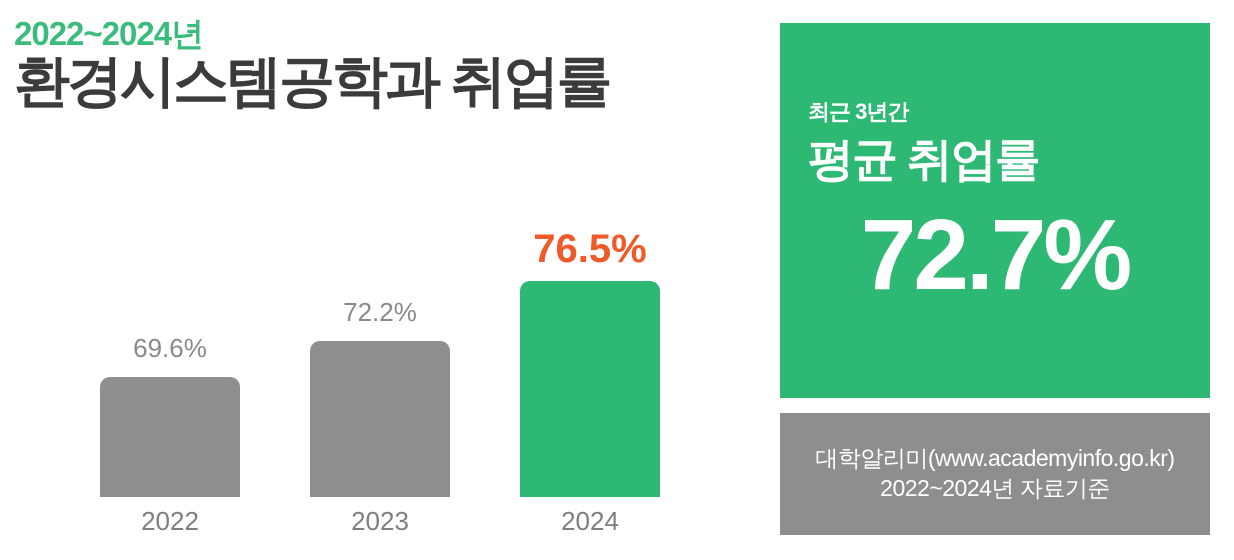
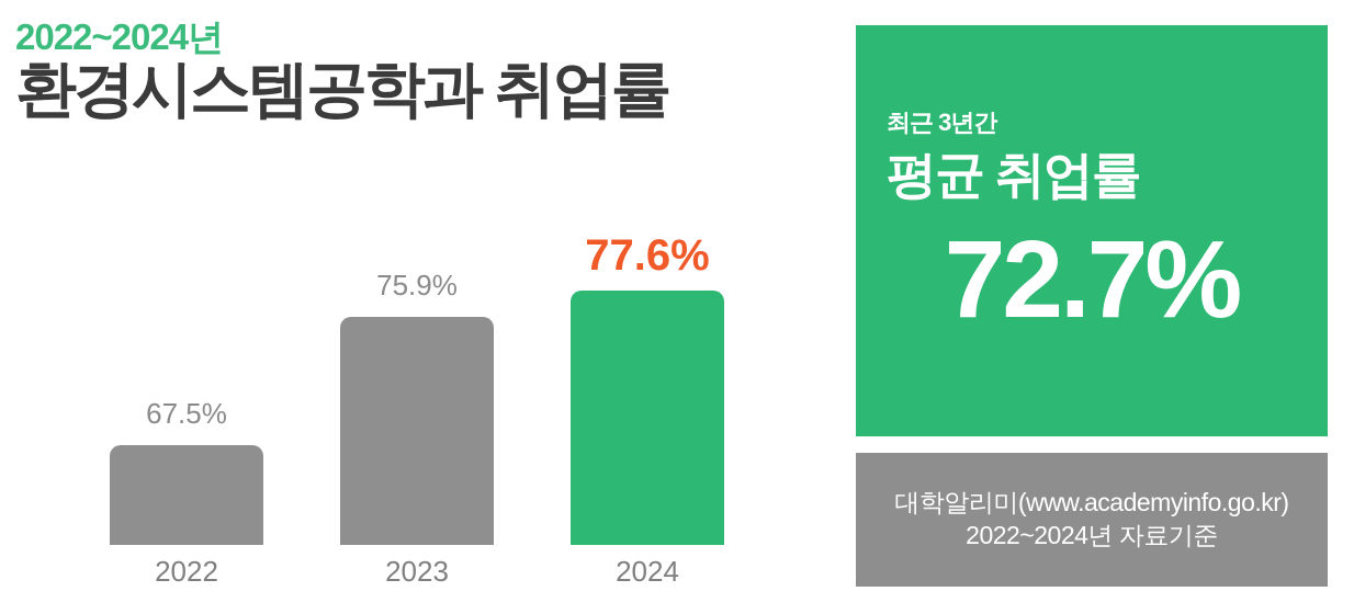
2022: 69.6% -> 67.5%
2023: 72.2% -> 75.9%
2024: 76.5% -> 77.6%
